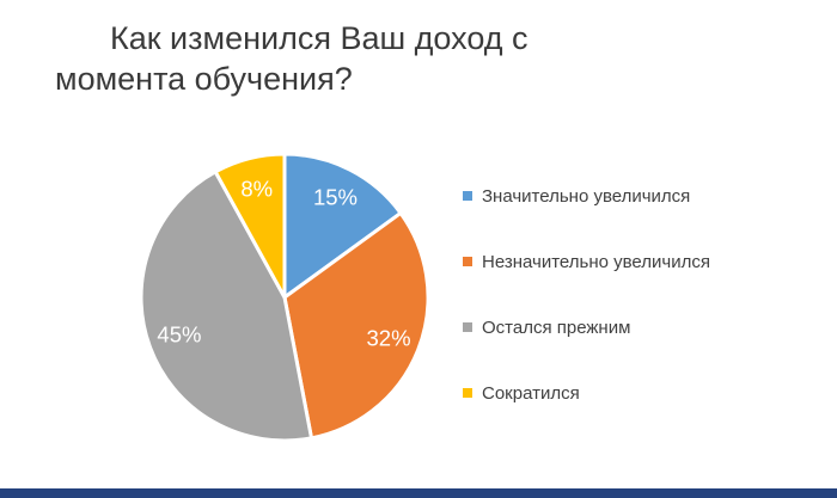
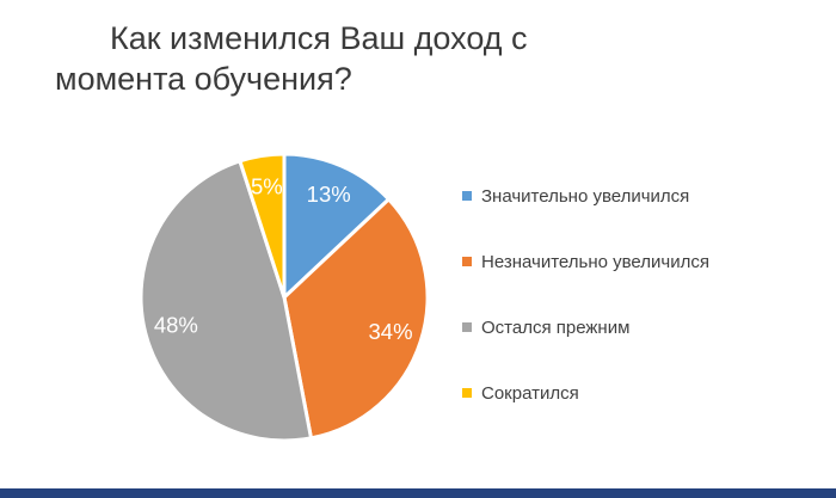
Значительно увеличился: 15% -> 13%
Незначительно увеличился: 32% -> 34%
Остался прежним: 45% -> 48%
Сократился: 8% -> 5%
